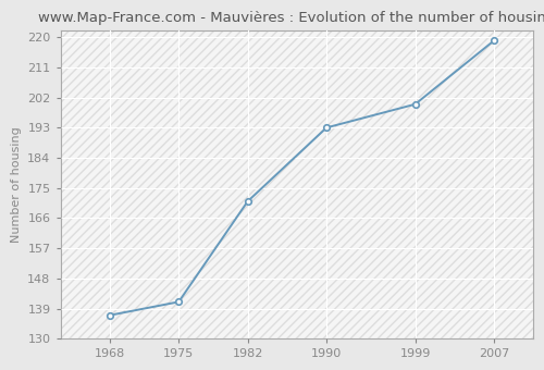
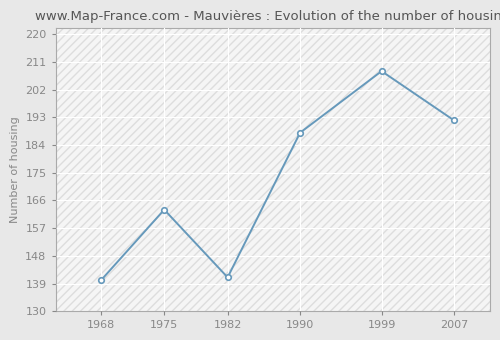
1968: 137 -> 140
1975: 141 -> 163
1982: 171 -> 141
1990: 193 -> 188
1999: 200 -> 208
2007: 219 -> 192
